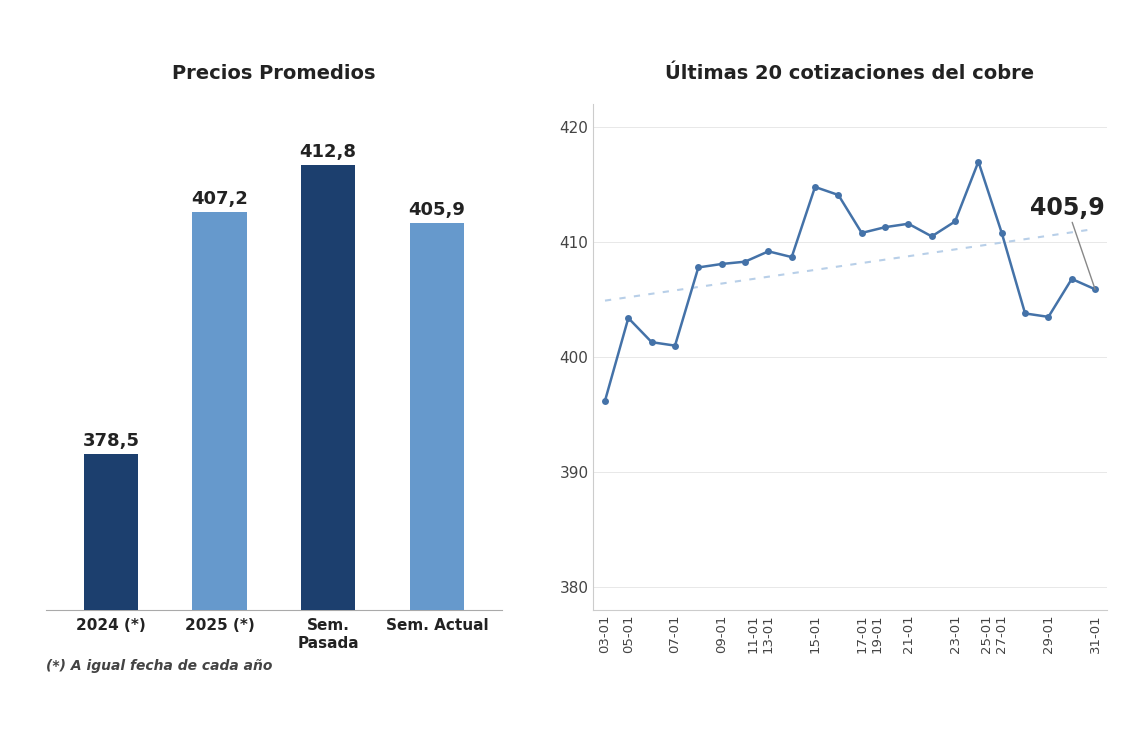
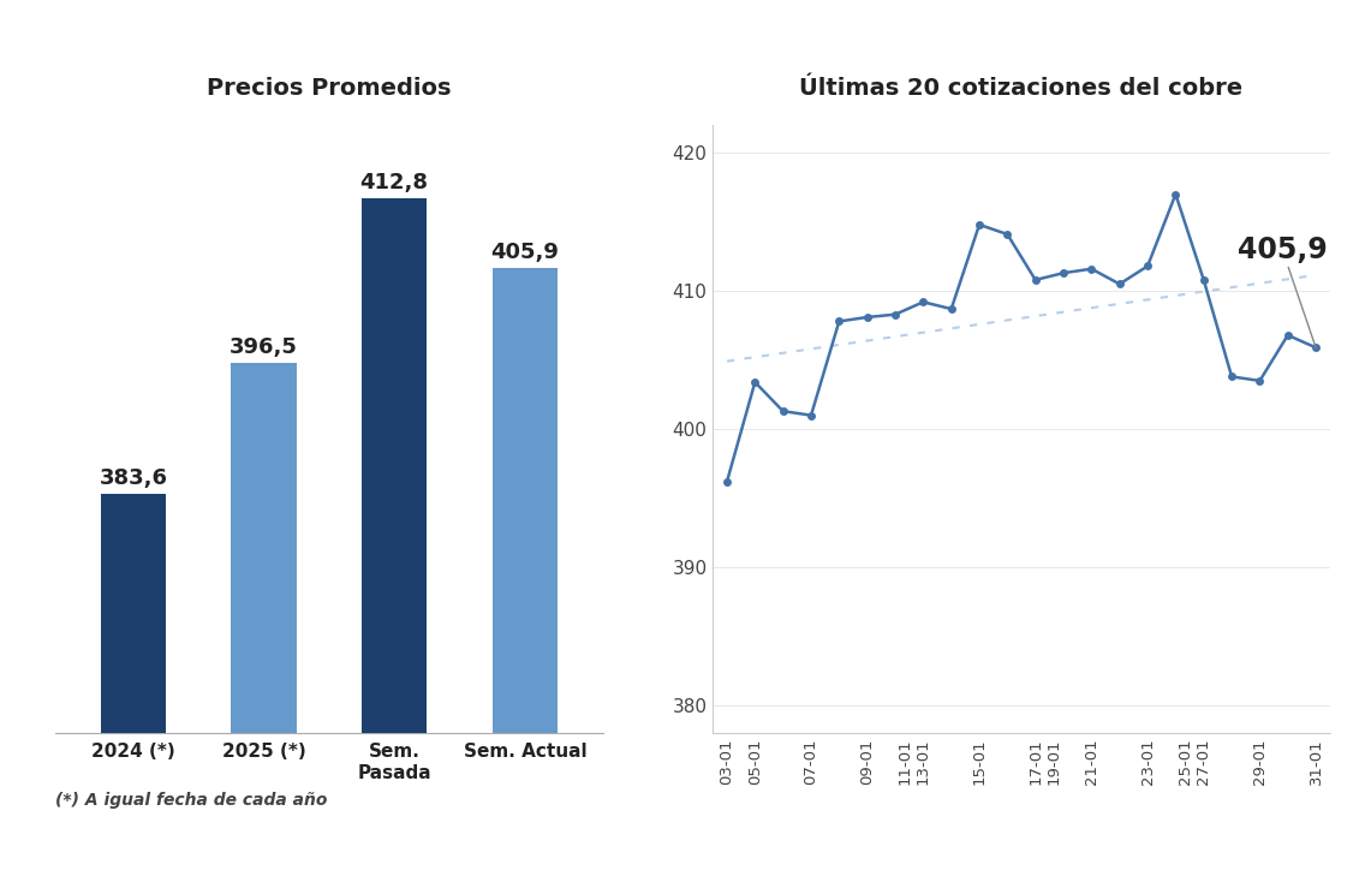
Precios Promedios/2024 (*): 378,5 -> 383,6
Precios Promedios/2025 (*): 407,2 -> 396,5
